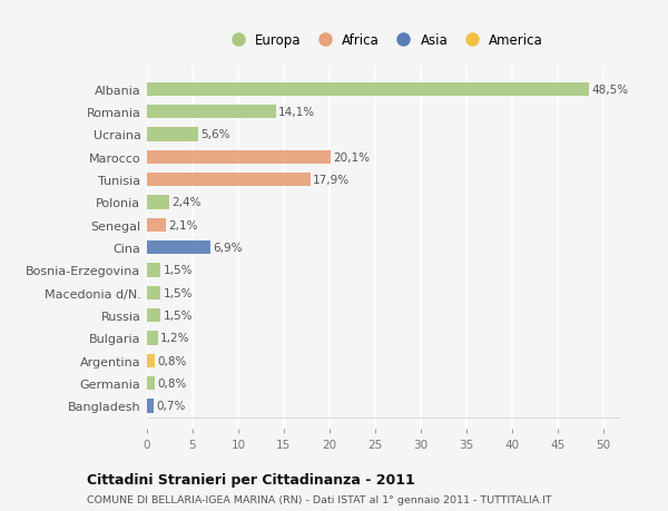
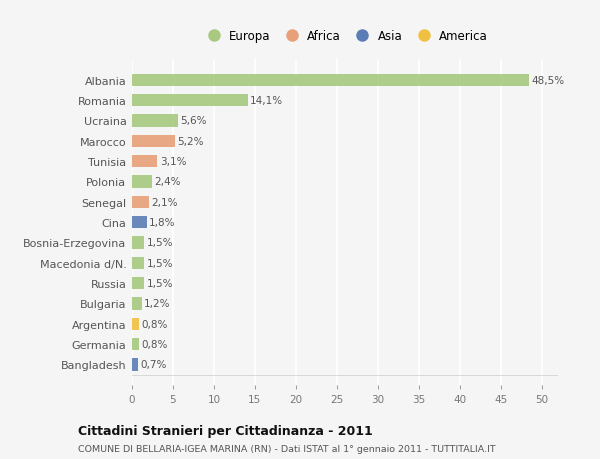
Marocco: 20,1% -> 5,2%
Tunisia: 17,9% -> 3,1%
Cina: 6,9% -> 1,8%
